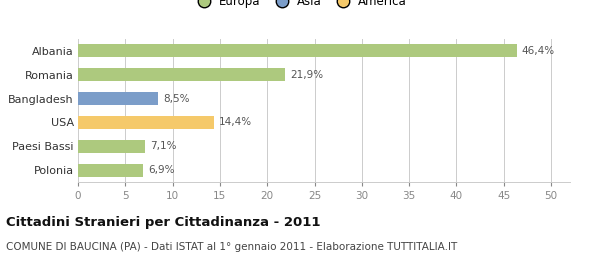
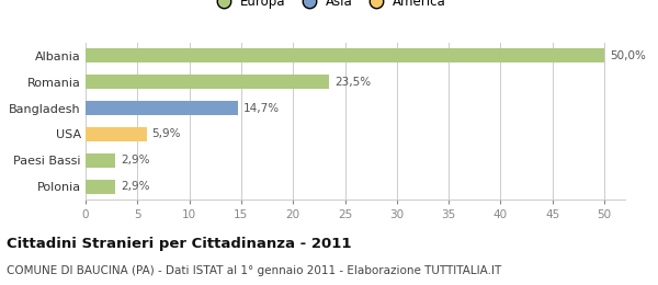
Albania: 46,4% -> 50,0%
Romania: 21,9% -> 23,5%
Bangladesh: 8,5% -> 14,7%
USA: 14,4% -> 5,9%
Paesi Bassi: 7,1% -> 2,9%
Polonia: 6,9% -> 2,9%
